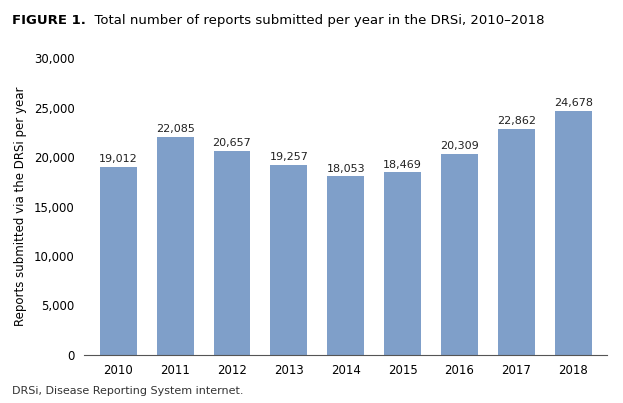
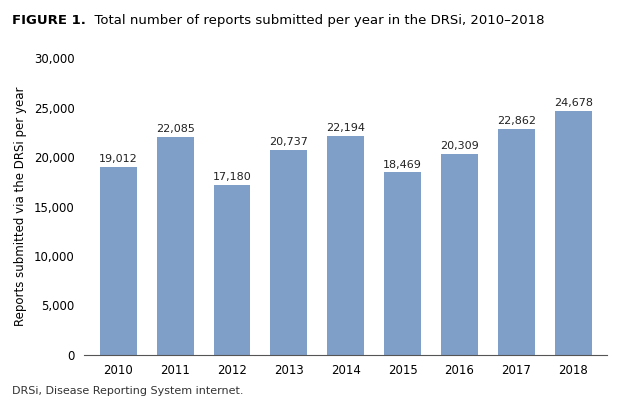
2012: 20,657 -> 17,180
2013: 19,257 -> 20,737
2014: 18,053 -> 22,194
